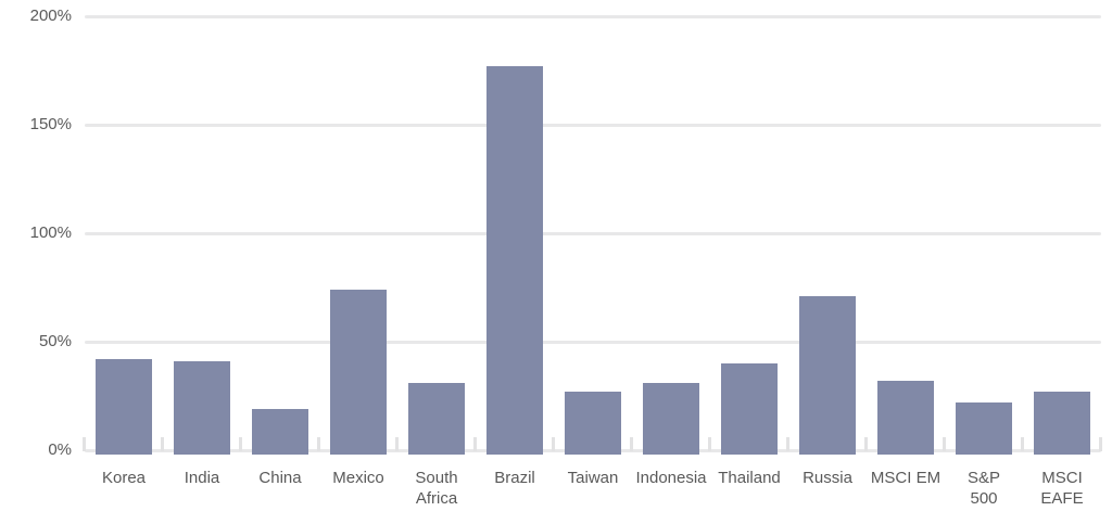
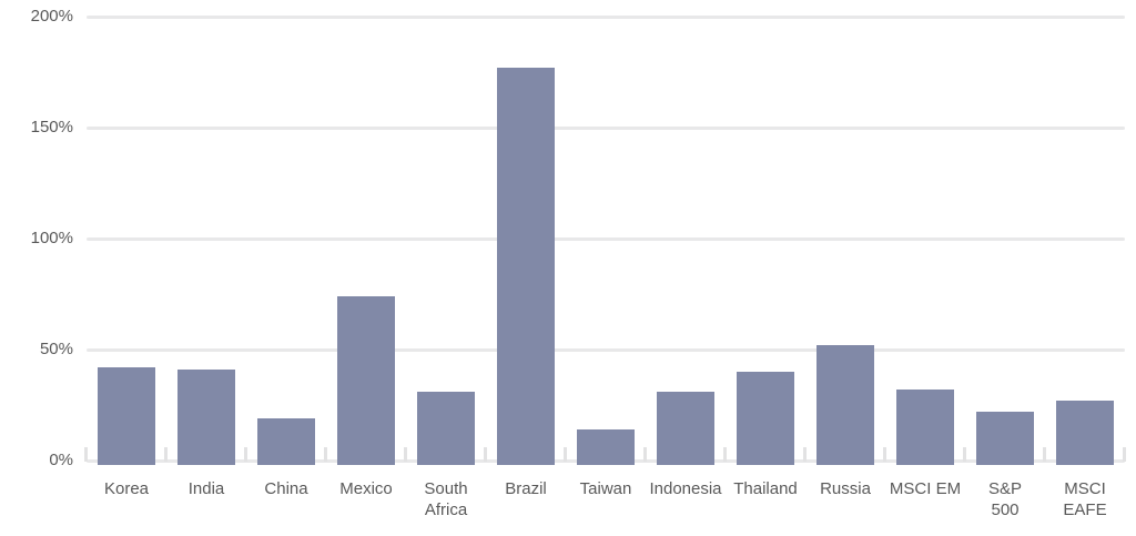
Taiwan: 27% -> 14%
Russia: 71% -> 52%
